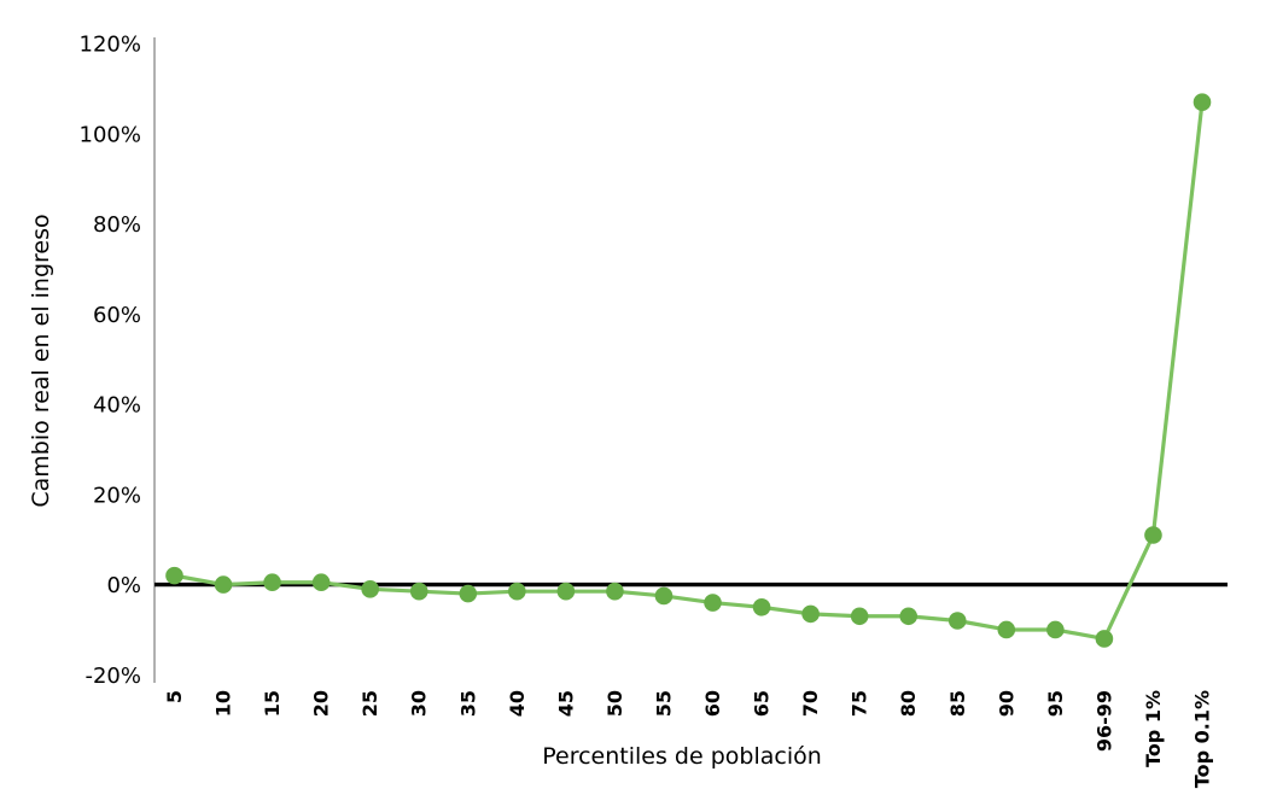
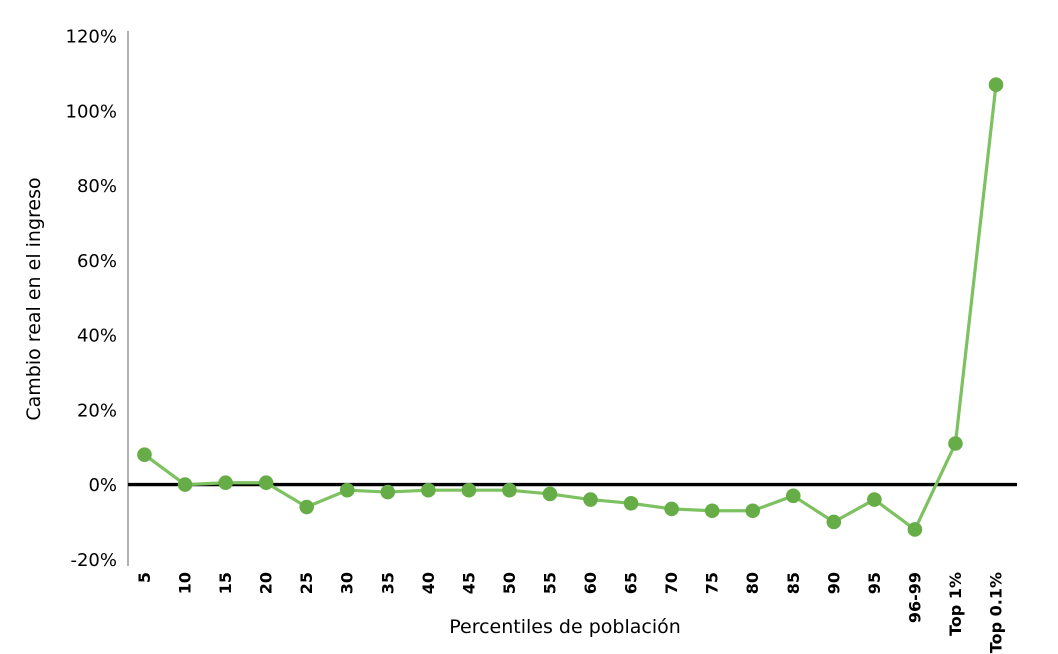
5: 2% -> 8%
25: -1% -> -6%
85: -8% -> -3%
95: -10% -> -4%
